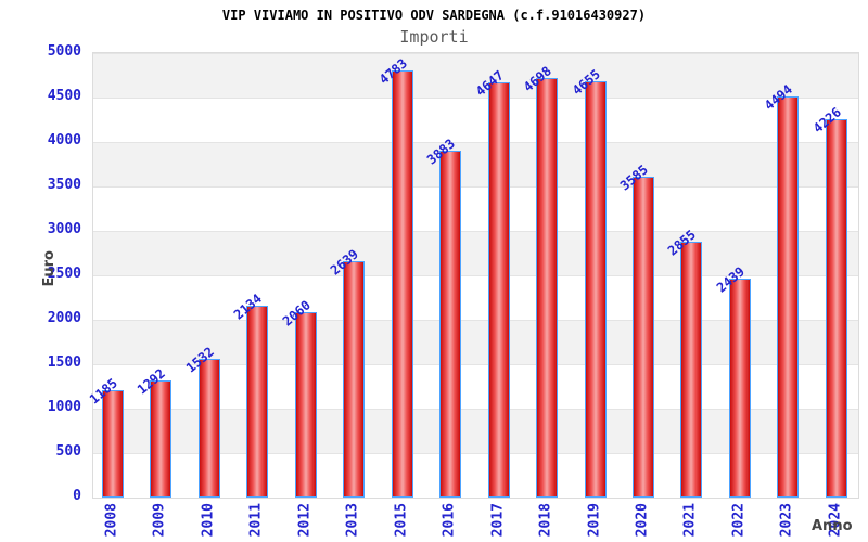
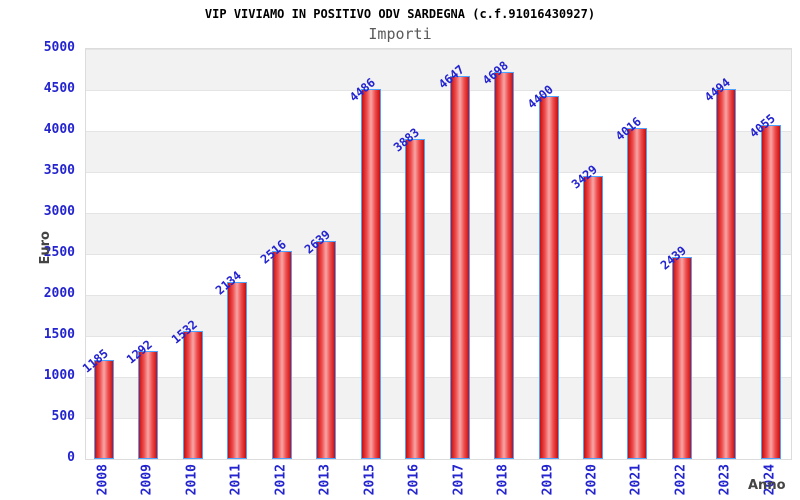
2012: 2060 -> 2516
2015: 4783 -> 4486
2019: 4655 -> 4400
2020: 3585 -> 3429
2021: 2855 -> 4016
2024: 4226 -> 4055
